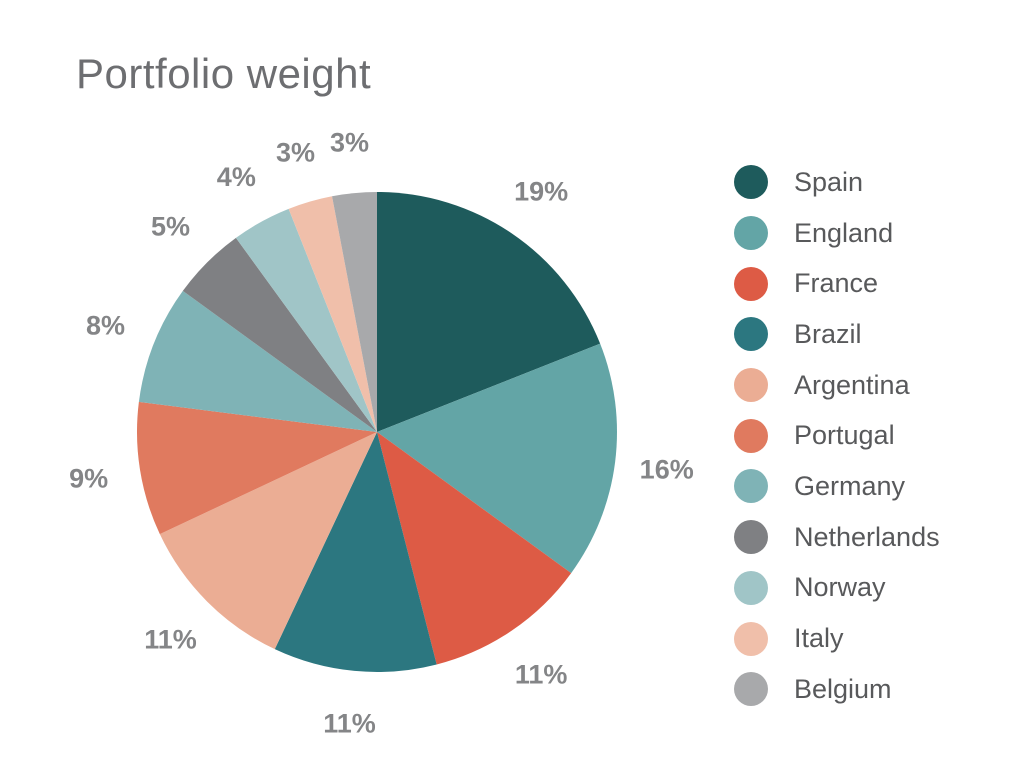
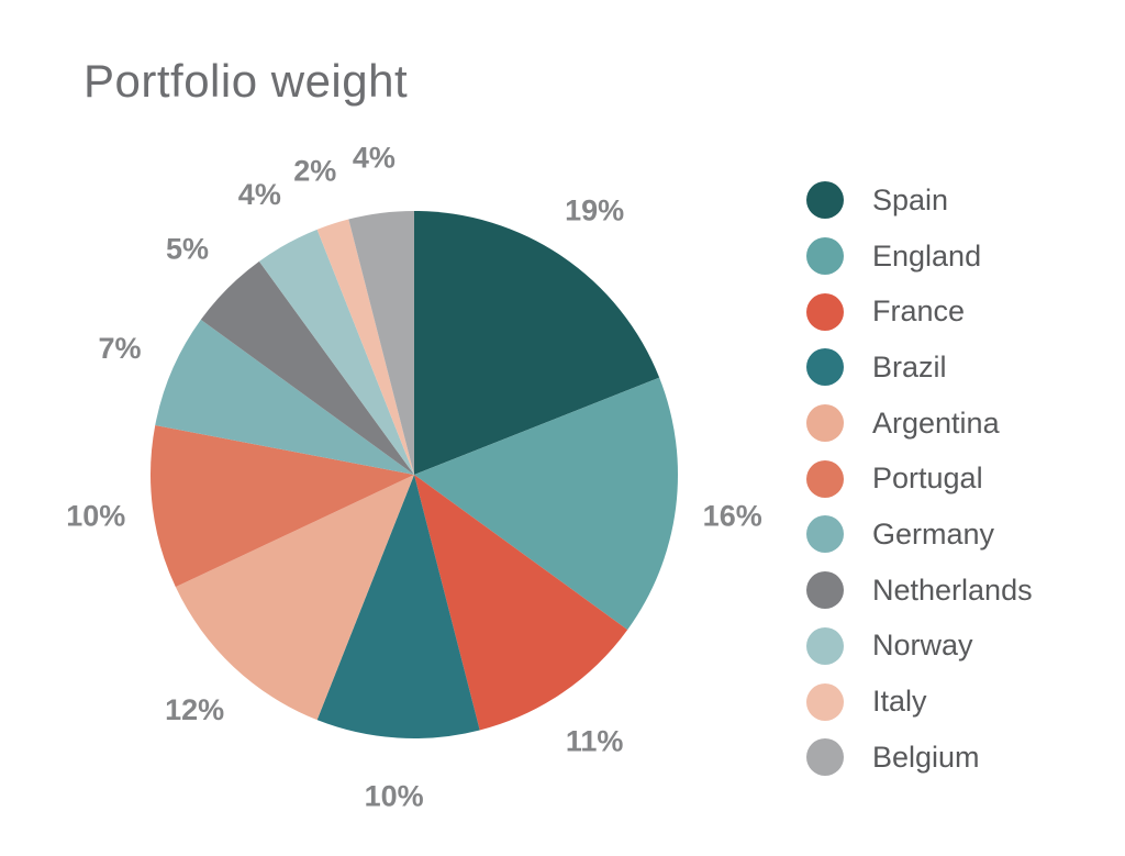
Brazil: 11% -> 10%
Argentina: 11% -> 12%
Portugal: 9% -> 10%
Germany: 8% -> 7%
Italy: 3% -> 2%
Belgium: 3% -> 4%
